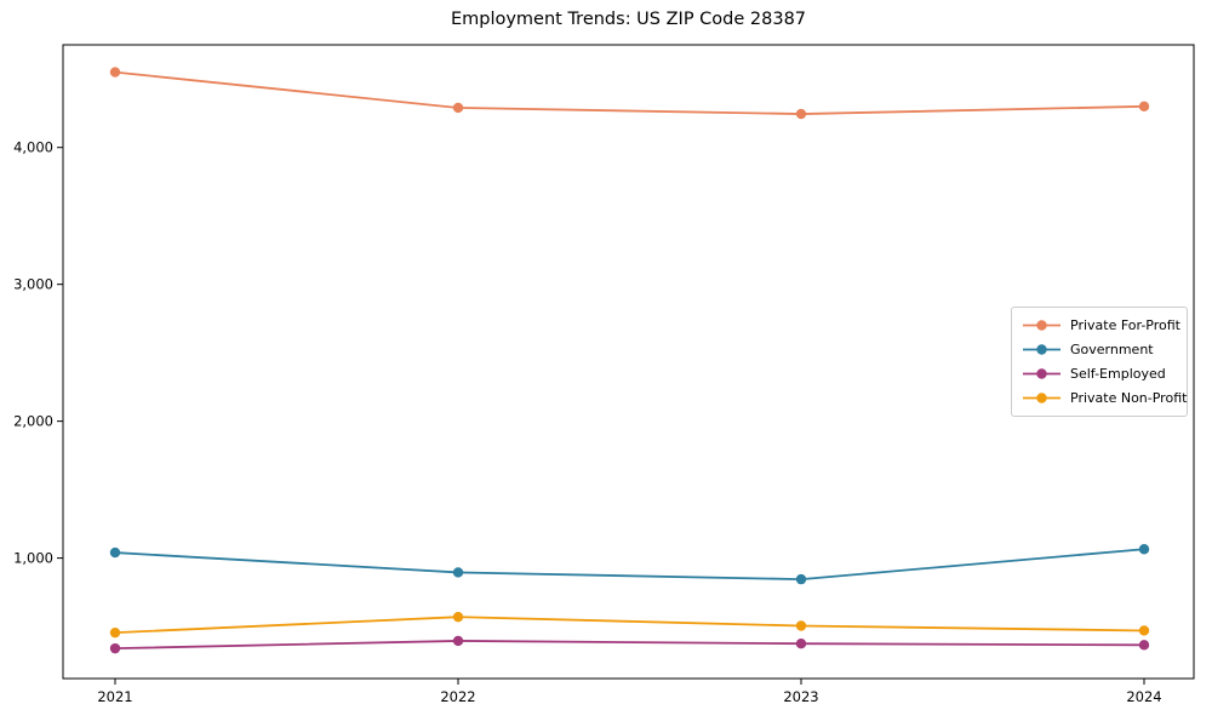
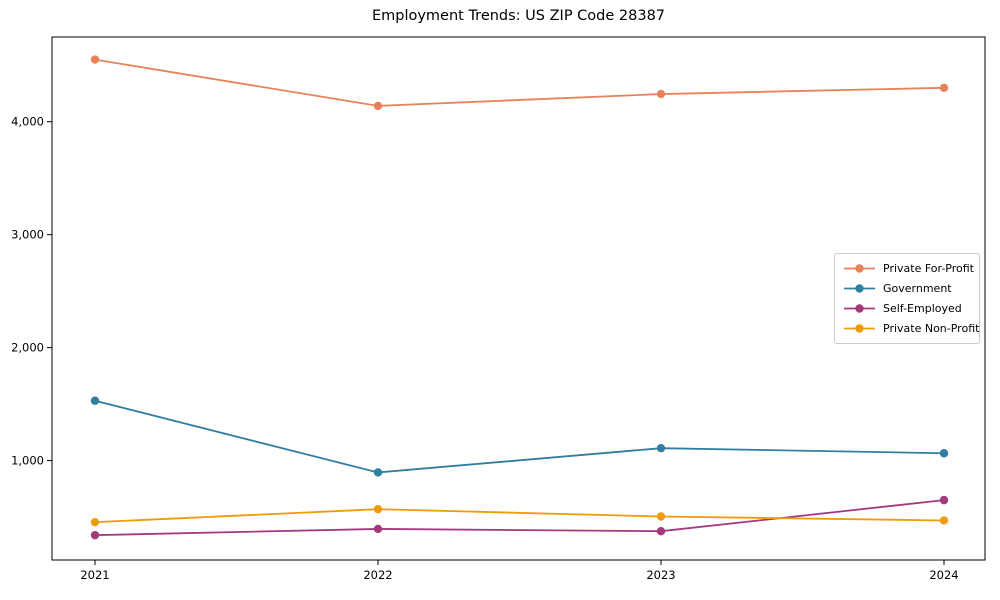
Government/2021: 1040 -> 1530
Private For-Profit/2022: 4290 -> 4140
Government/2023: 840 -> 1110
Self-Employed/2024: 360 -> 650
